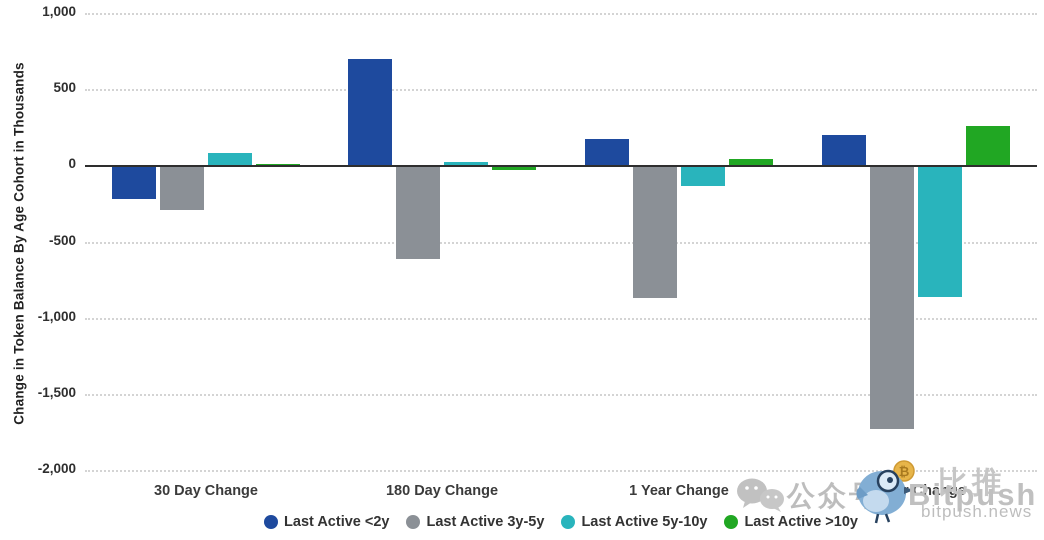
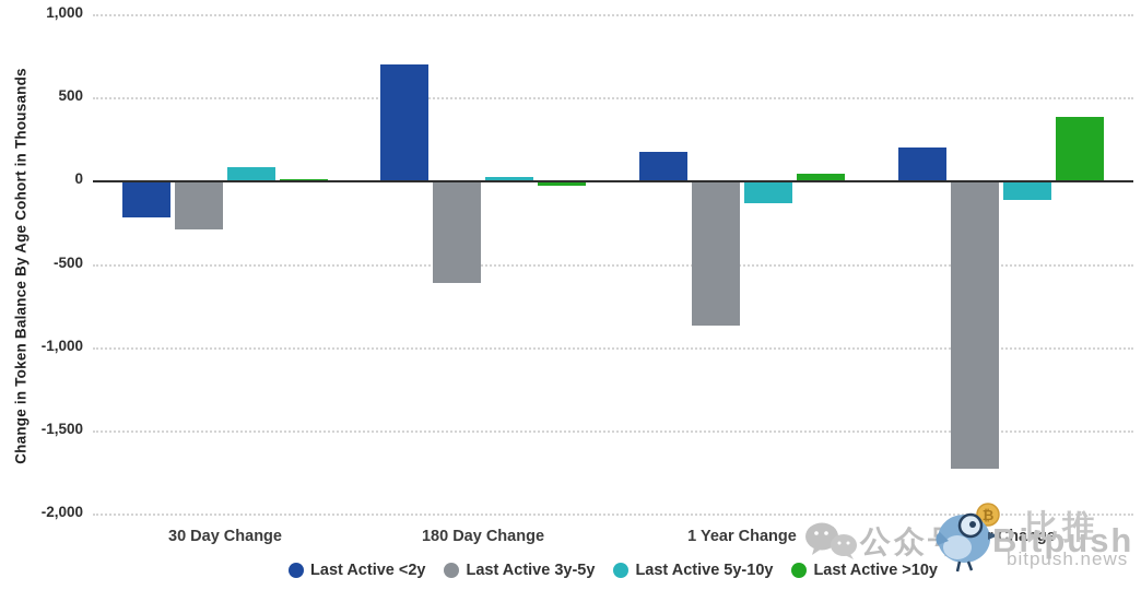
Last Active 5y-10y/2 Year Change: -850 -> -100
Last Active >10y/2 Year Change: 260 -> 380
